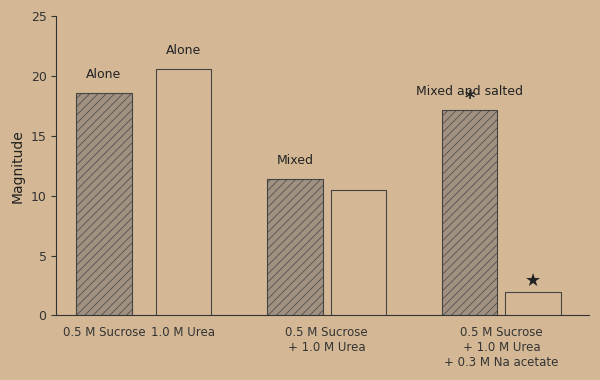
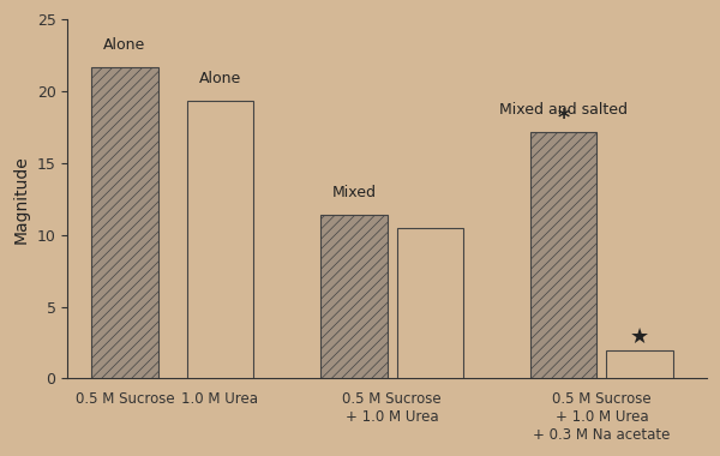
0.5 M Sucrose: 18.6 -> 21.7
1.0 M Urea: 20.6 -> 19.3
